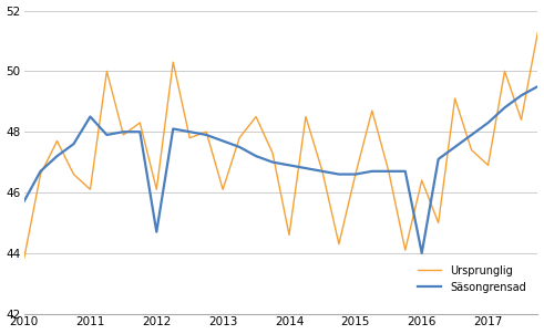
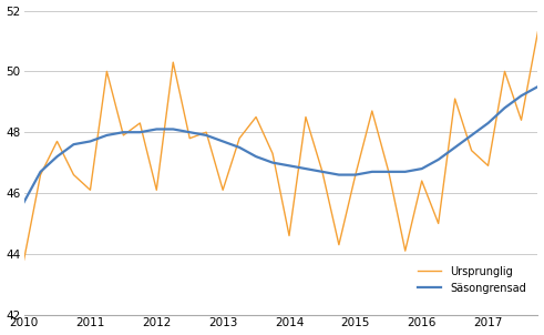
Säsongrensad/2011: 48.5 -> 47.7
Säsongrensad/2012: 44.7 -> 48.1
Säsongrensad/2016: 44.0 -> 46.8
